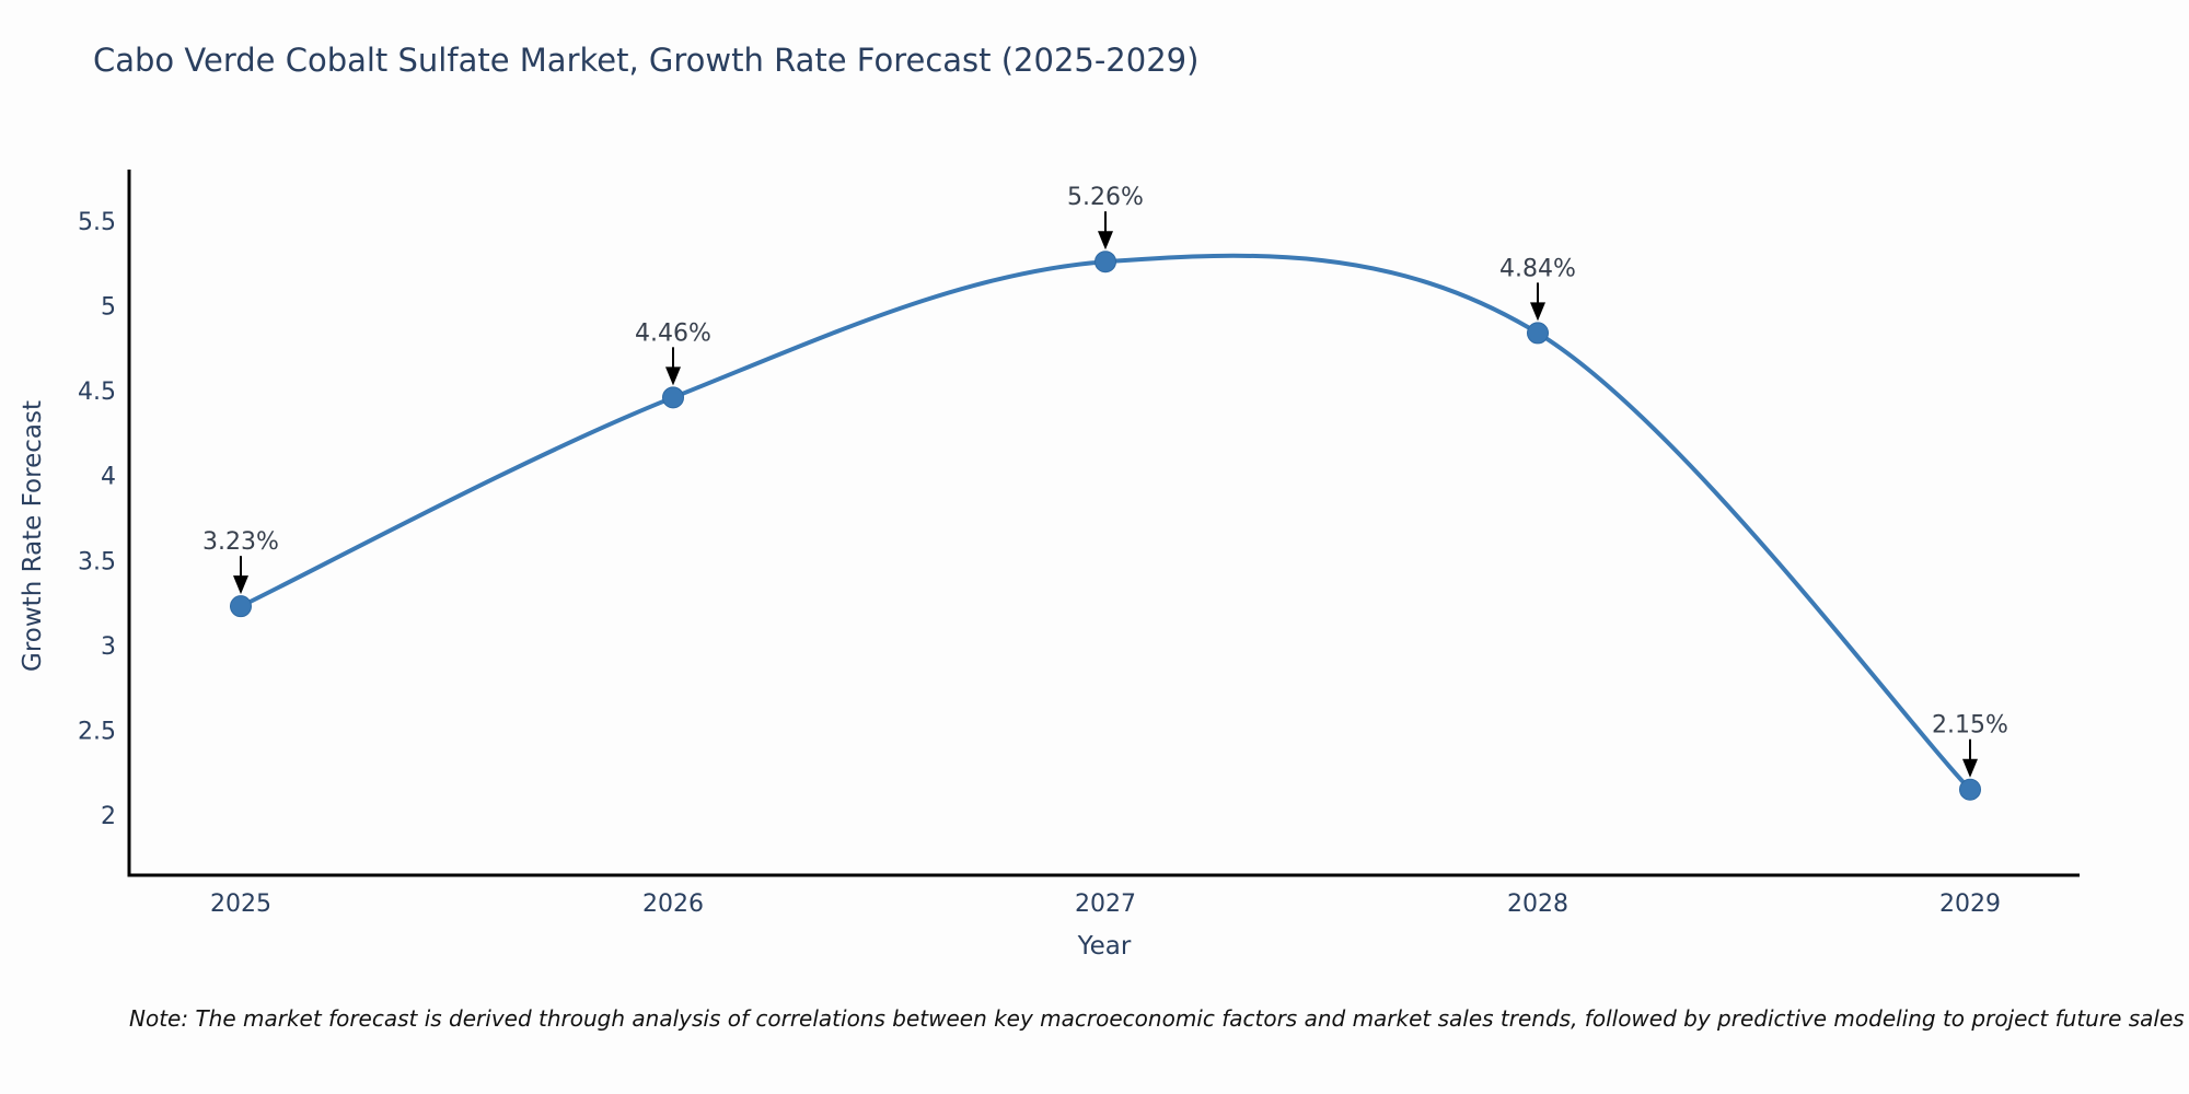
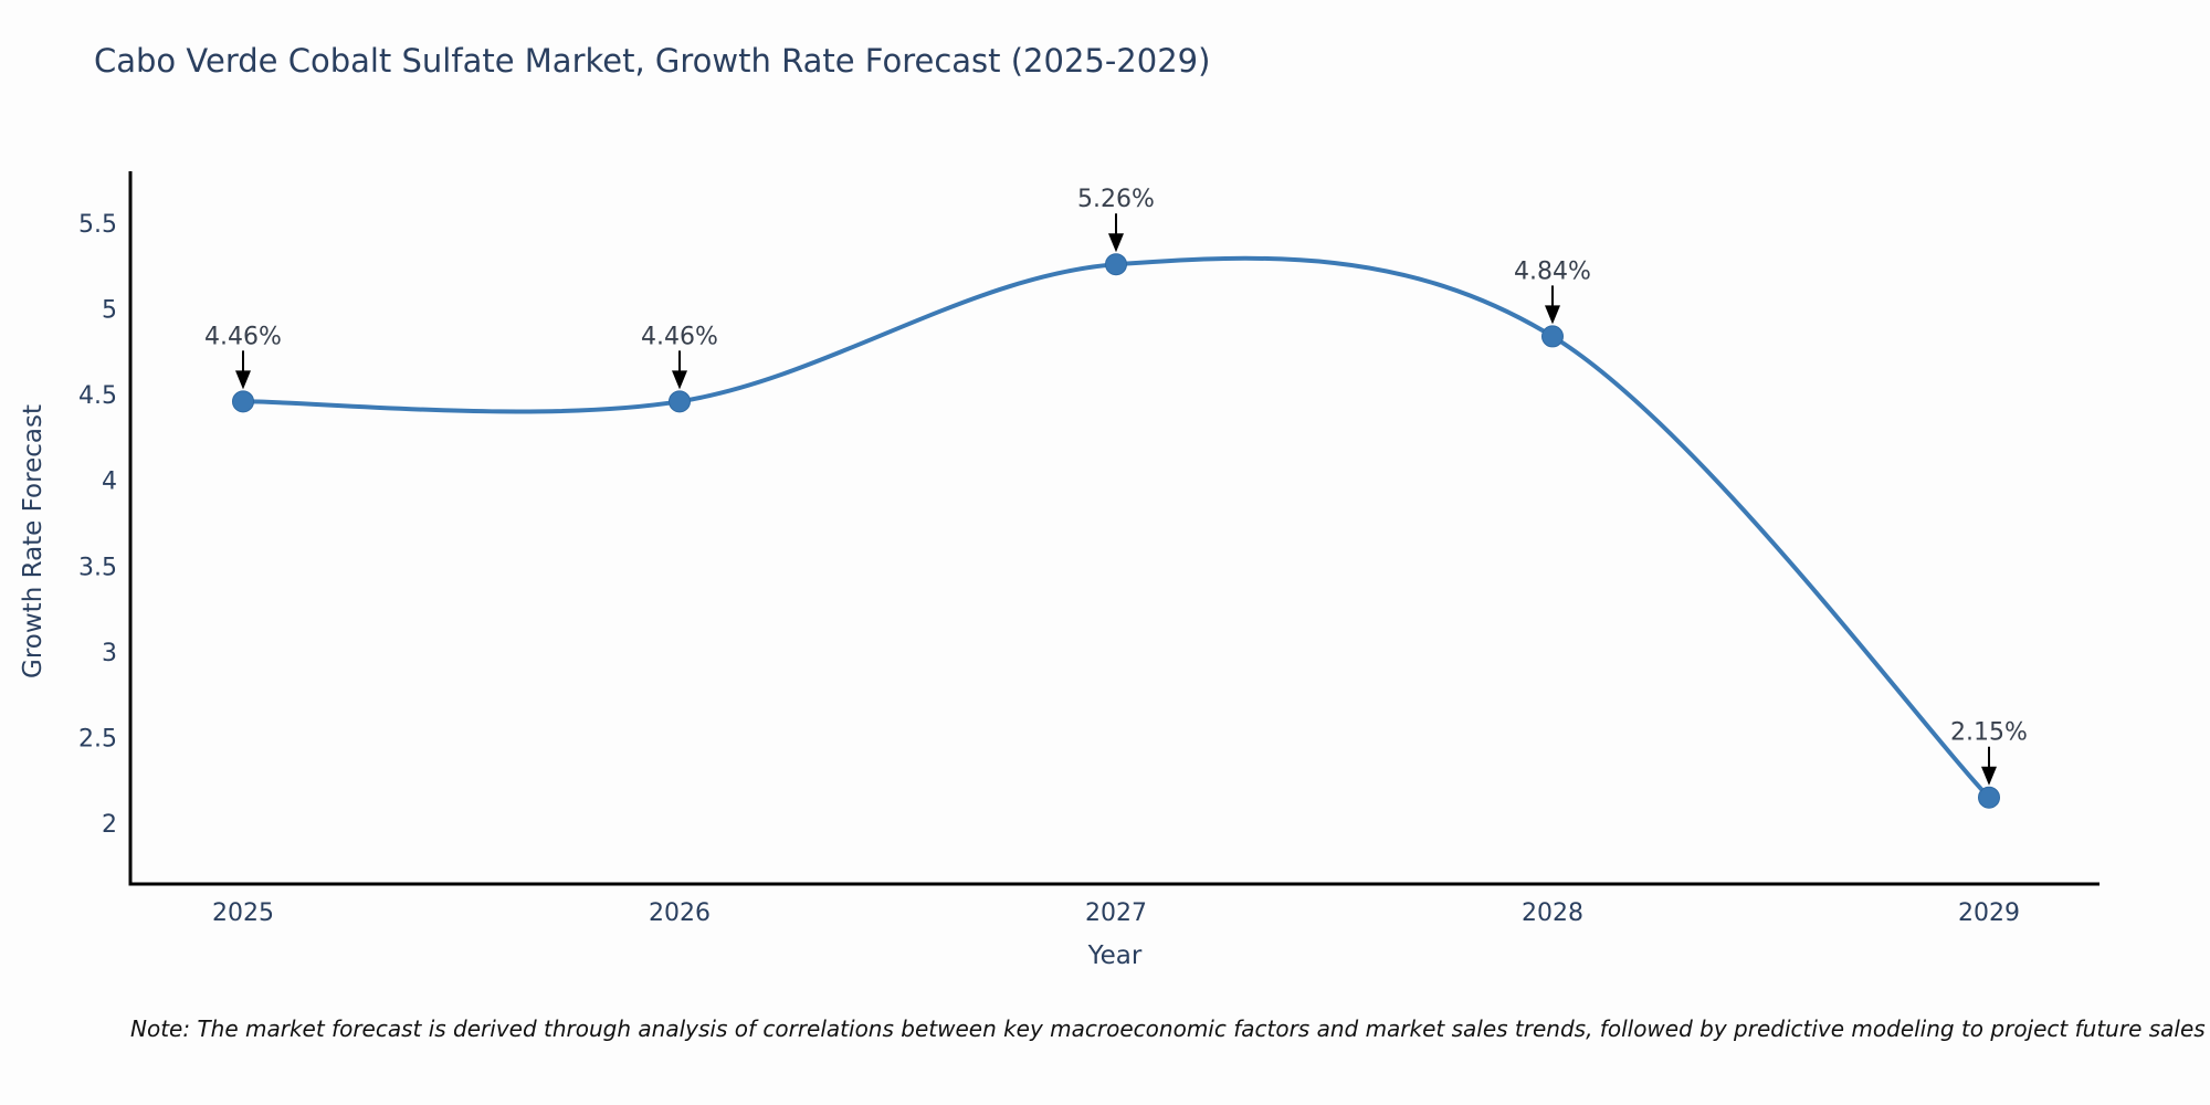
2025: 3.23% -> 4.46%
